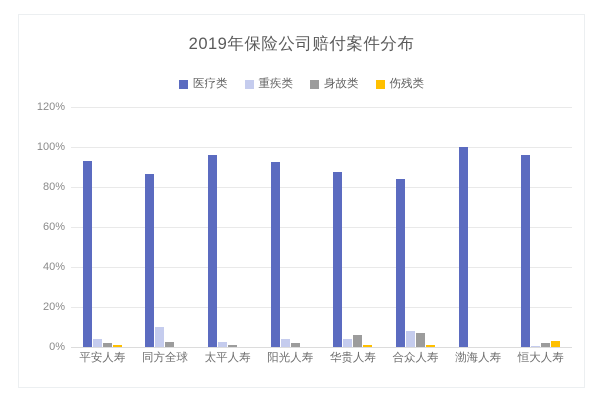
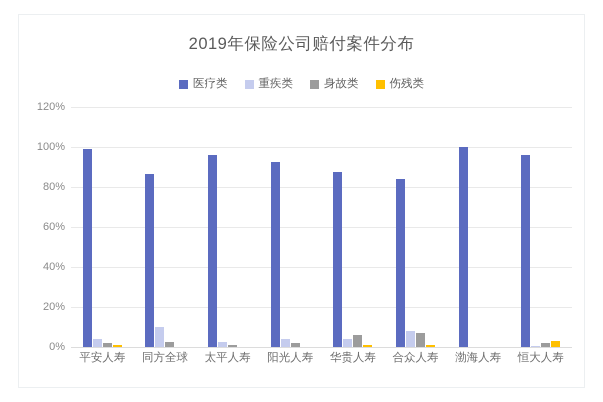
医疗类/平安人寿: 93% -> 99%
